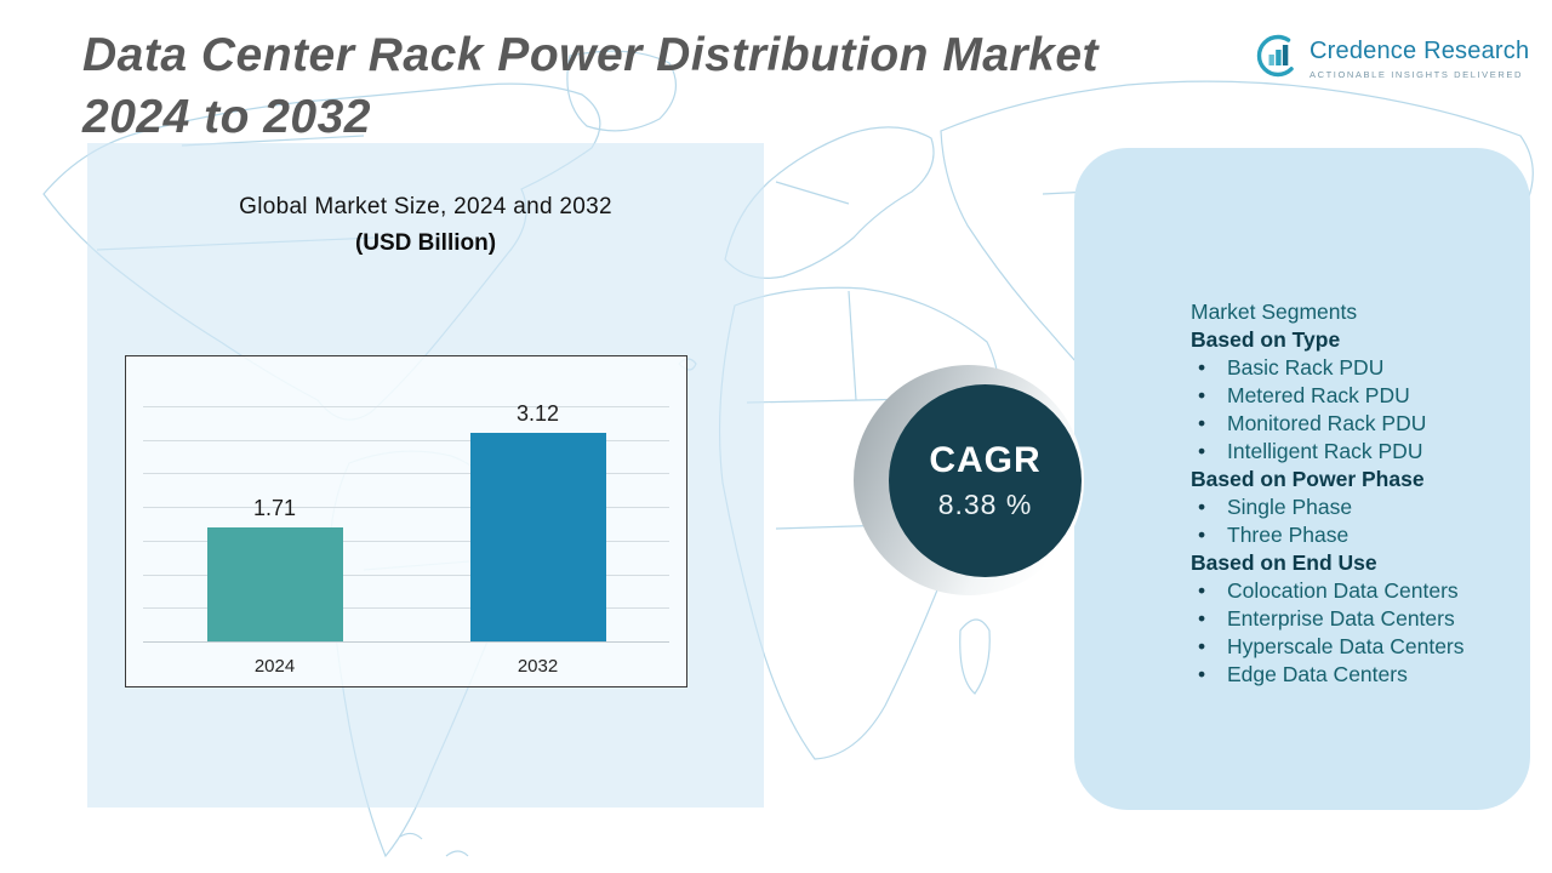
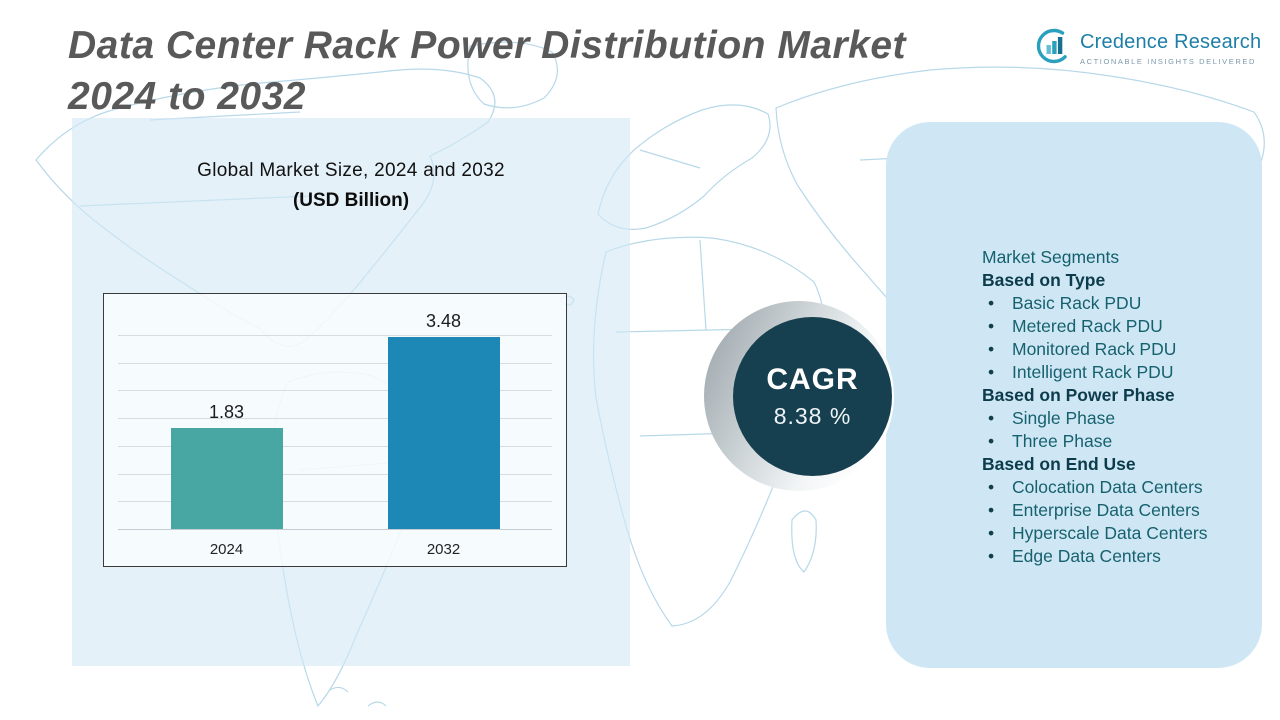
2024: 1.71 -> 1.83
2032: 3.12 -> 3.48
